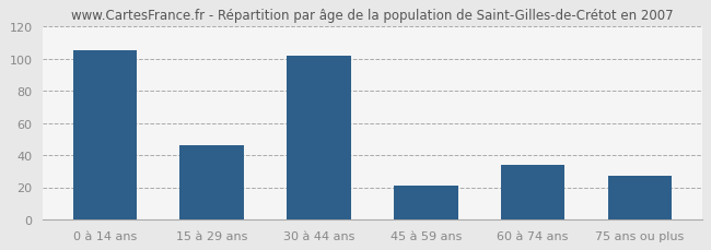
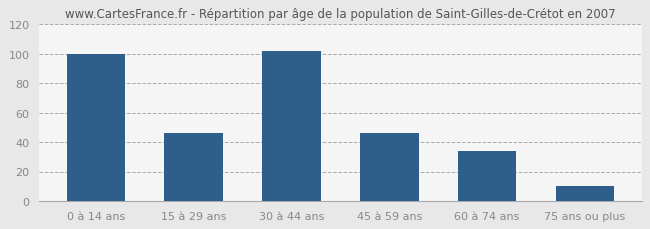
0 à 14 ans: 105 -> 100
45 à 59 ans: 21 -> 46
75 ans ou plus: 27 -> 10
